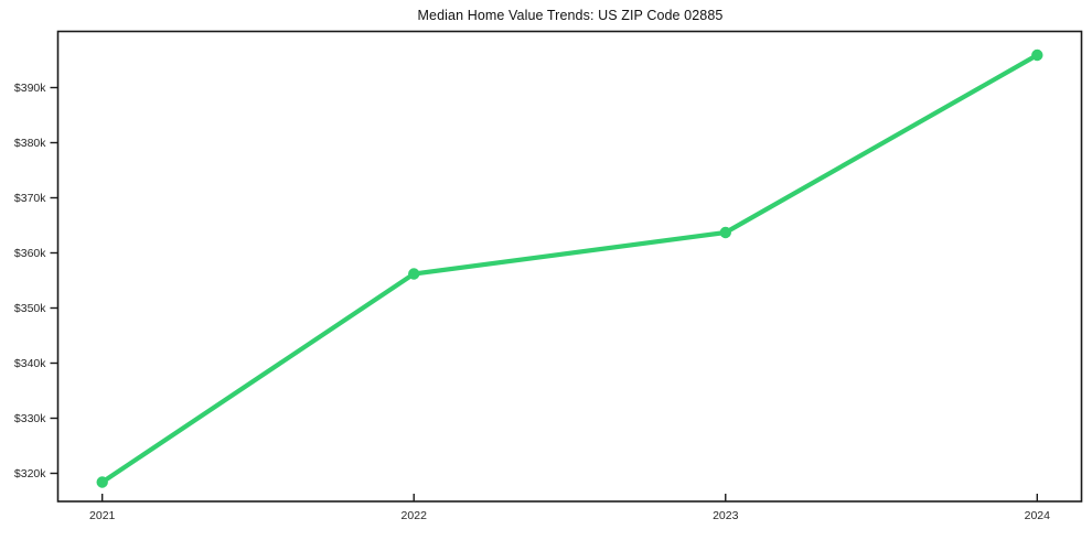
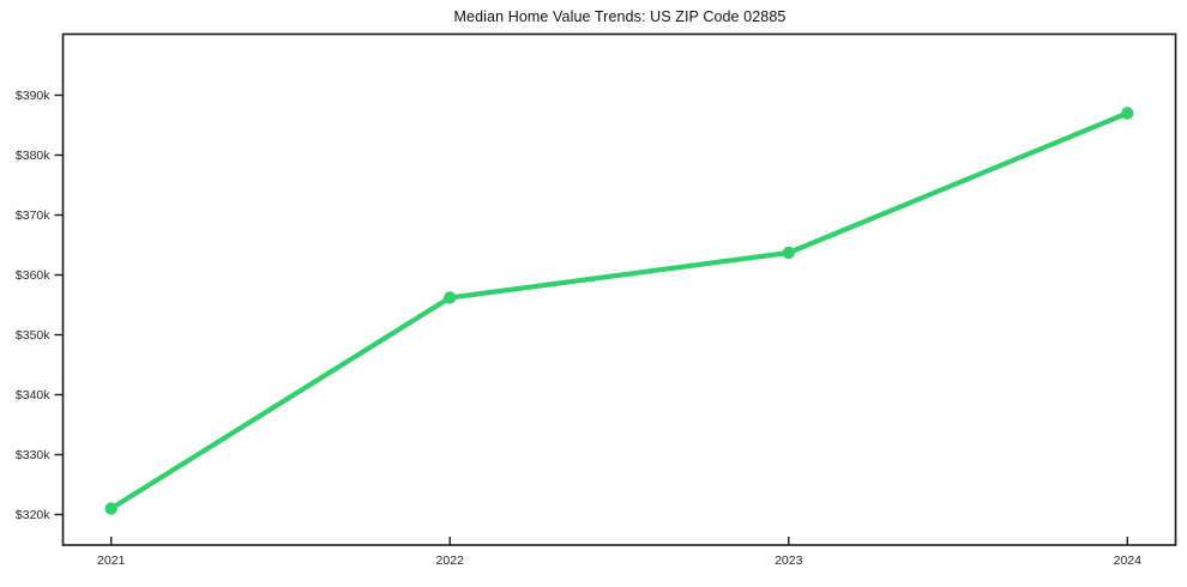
2021: $318k -> $321k
2024: $396k -> $387k
